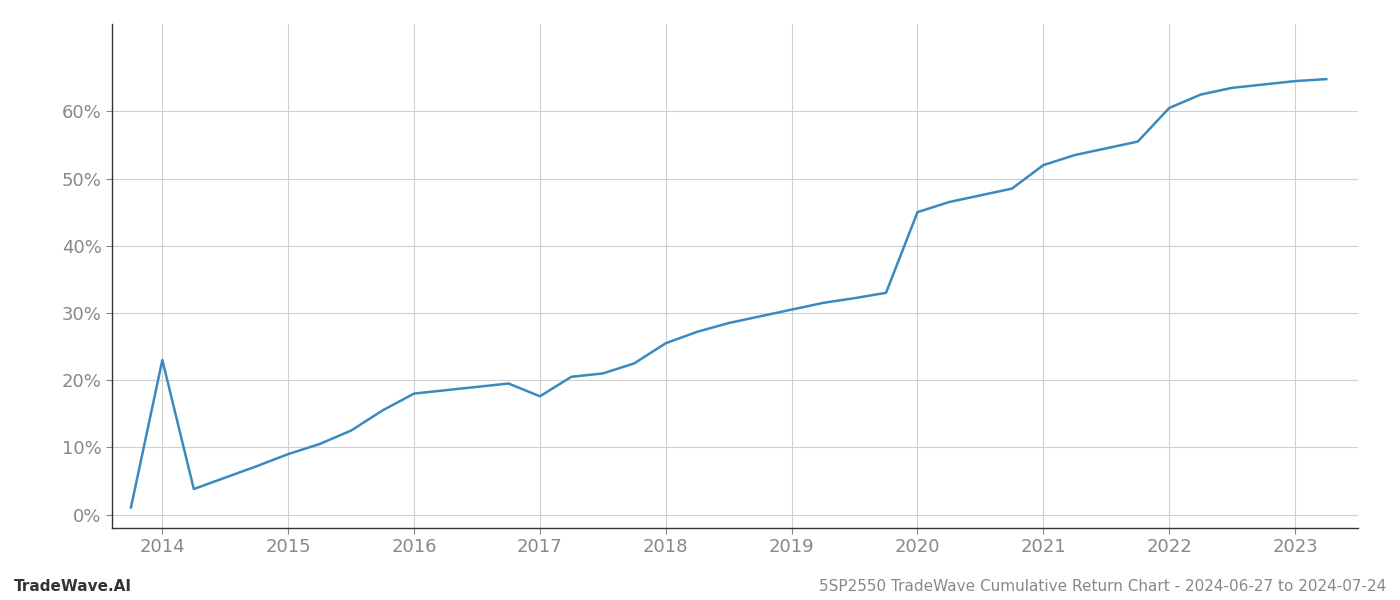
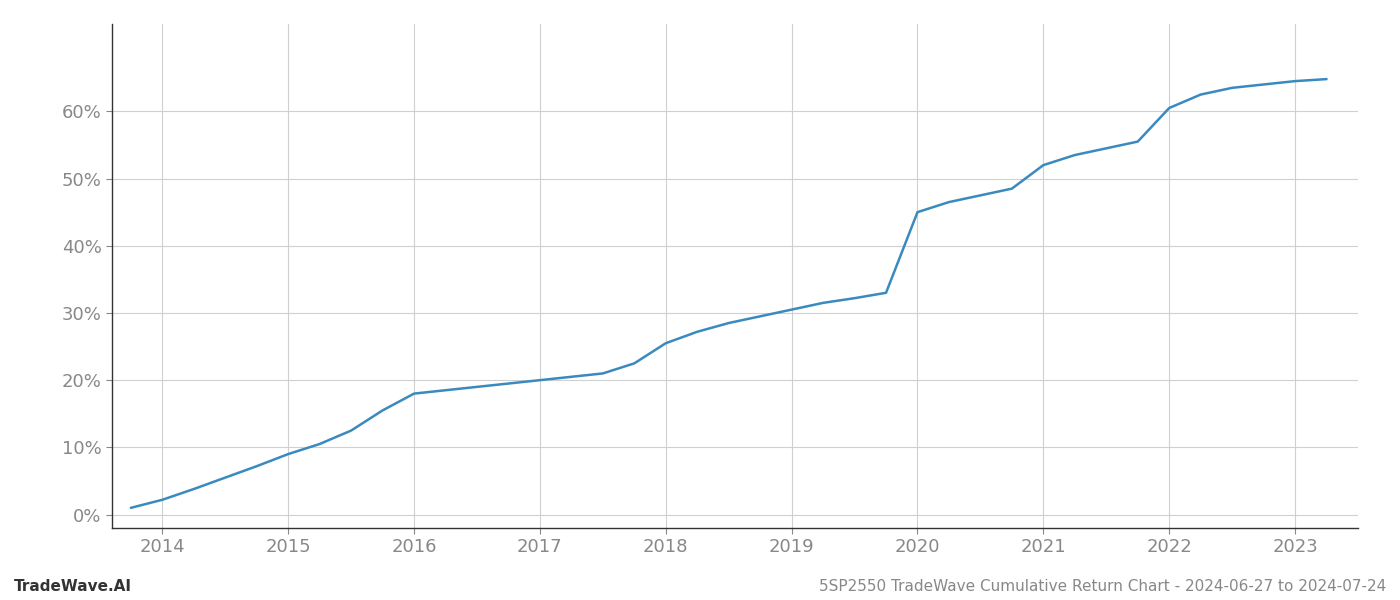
2014: 23.0% -> 2.2%
2017: 17.6% -> 20.0%
